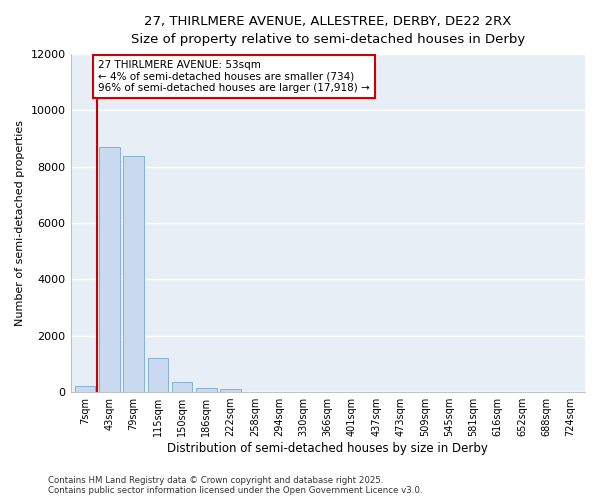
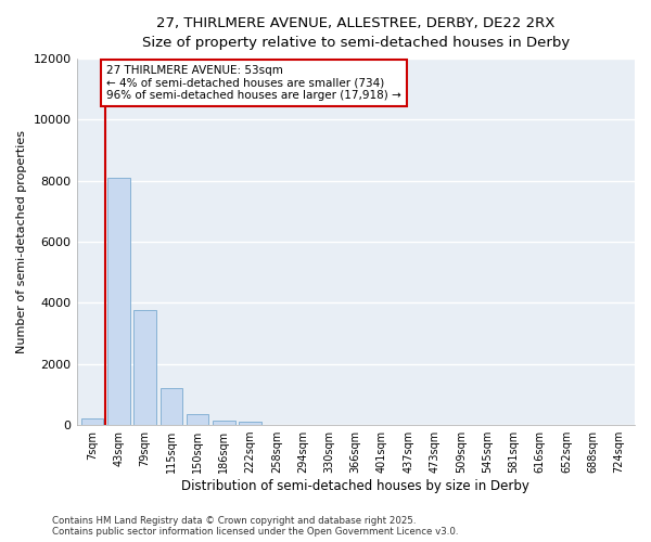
43sqm: 8700 -> 8100
79sqm: 8400 -> 3750
